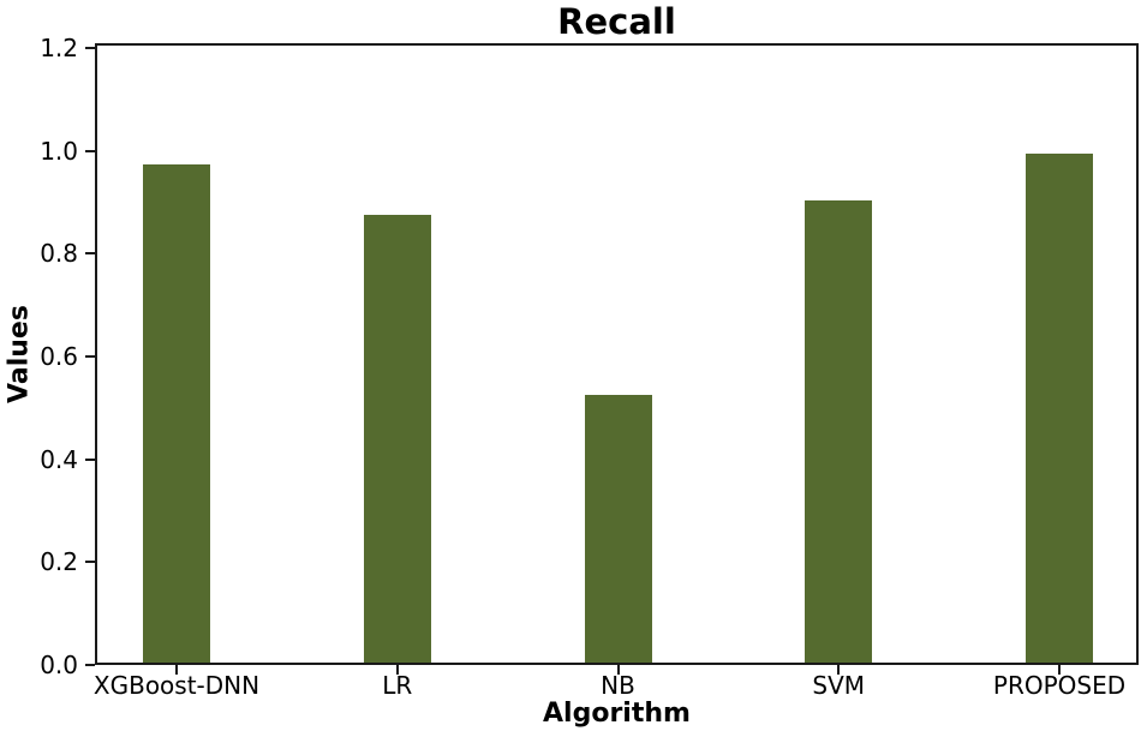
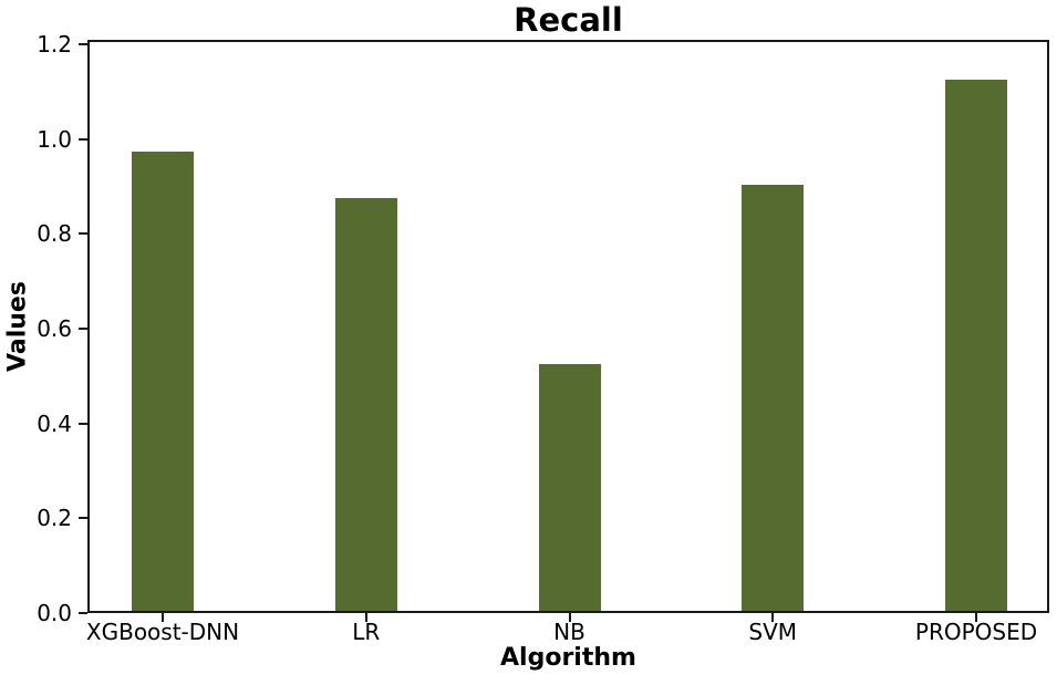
PROPOSED: 0.99 -> 1.12
